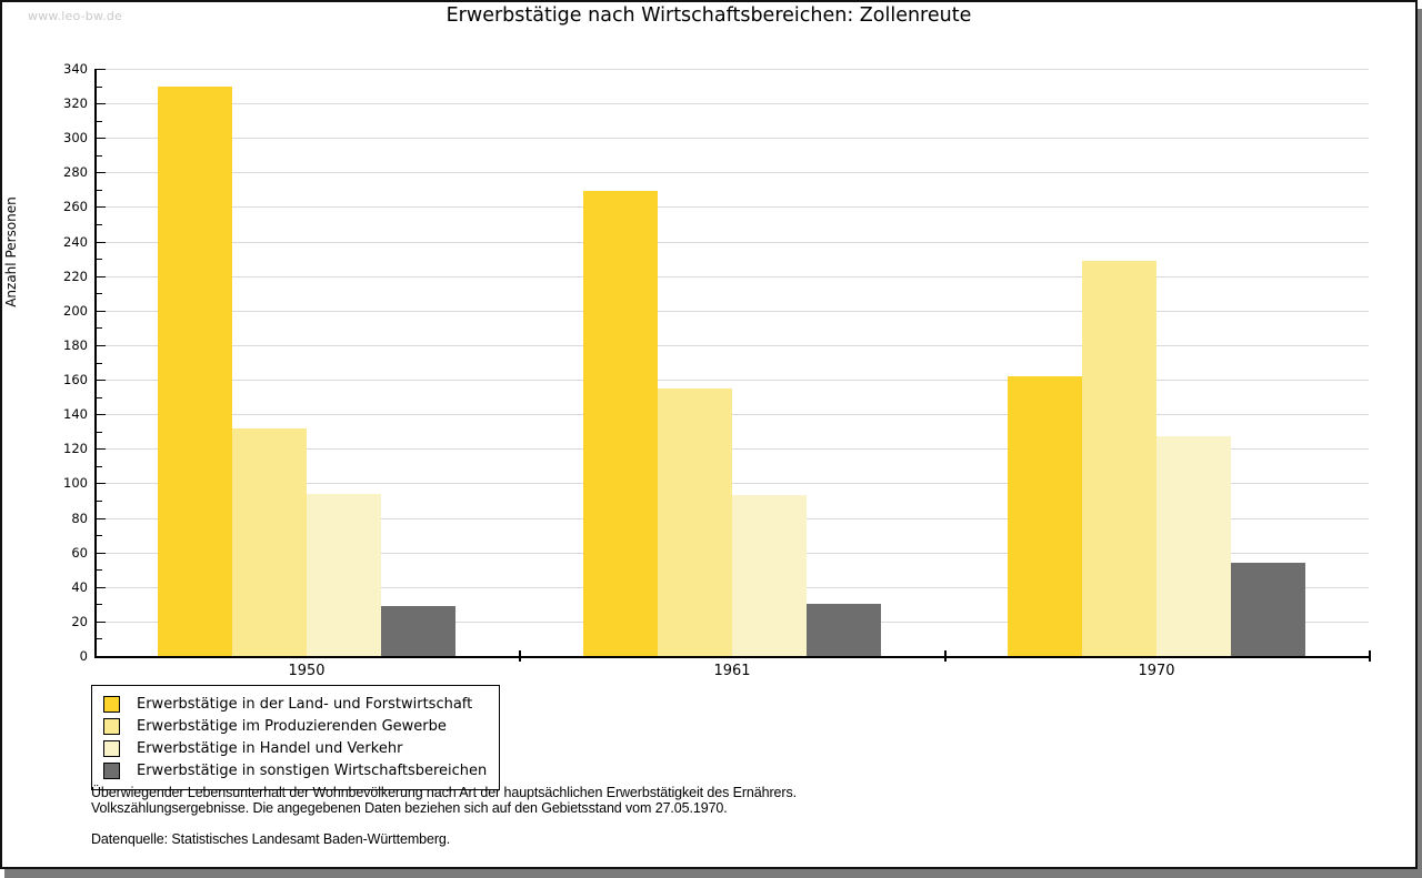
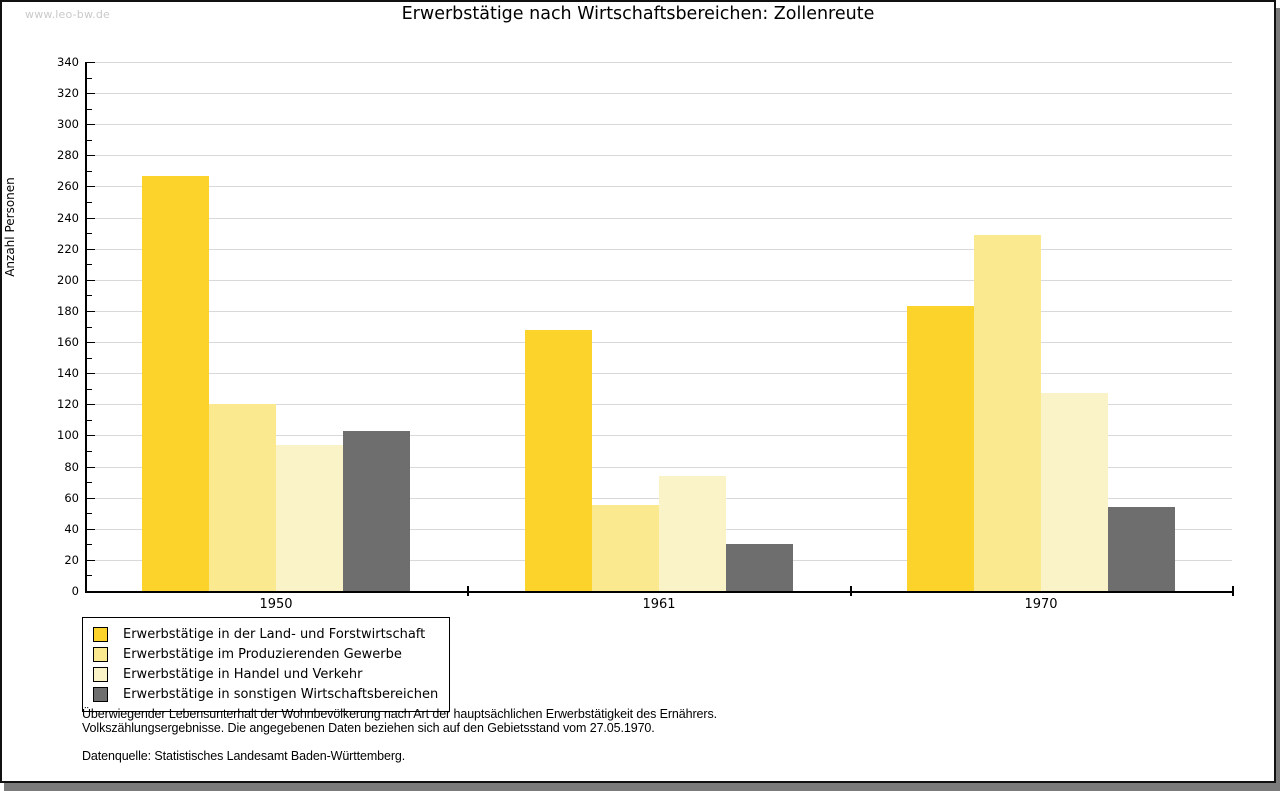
Erwerbstätige in der Land- und Forstwirtschaft/1950: 330 -> 267
Erwerbstätige im Produzierenden Gewerbe/1950: 132 -> 120
Erwerbstätige in sonstigen Wirtschaftsbereichen/1950: 29 -> 103
Erwerbstätige in der Land- und Forstwirtschaft/1961: 269 -> 168
Erwerbstätige im Produzierenden Gewerbe/1961: 155 -> 55
Erwerbstätige in Handel und Verkehr/1961: 93 -> 74
Erwerbstätige in der Land- und Forstwirtschaft/1970: 162 -> 183
